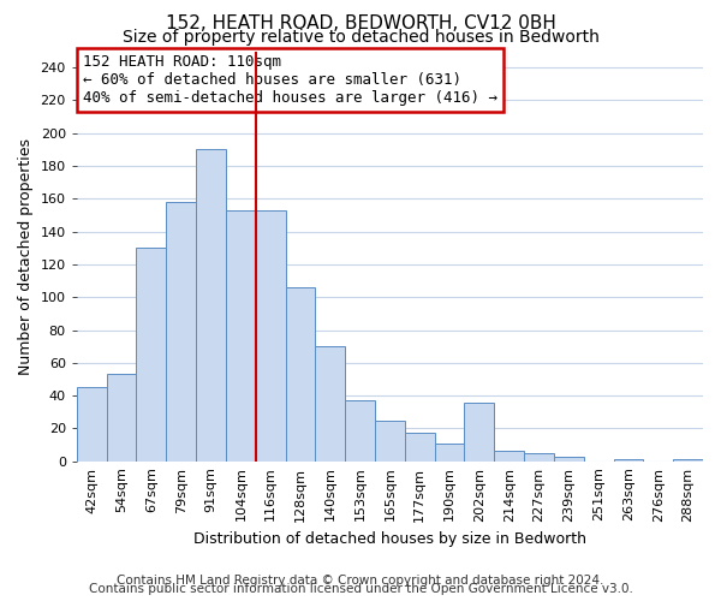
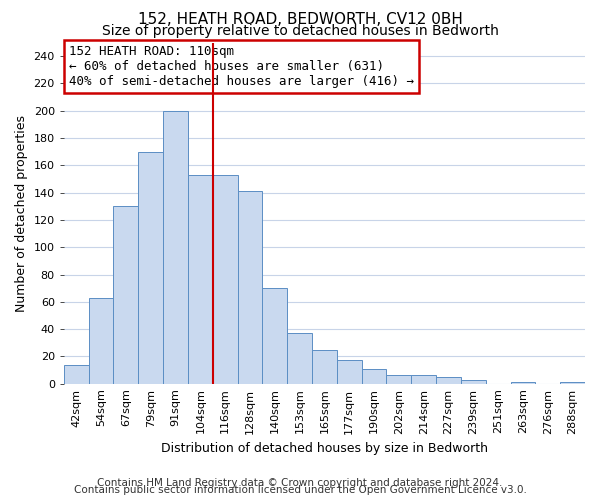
42sqm: 45 -> 14
54sqm: 53 -> 63
79sqm: 158 -> 170
91sqm: 190 -> 200
128sqm: 106 -> 141
202sqm: 36 -> 6
